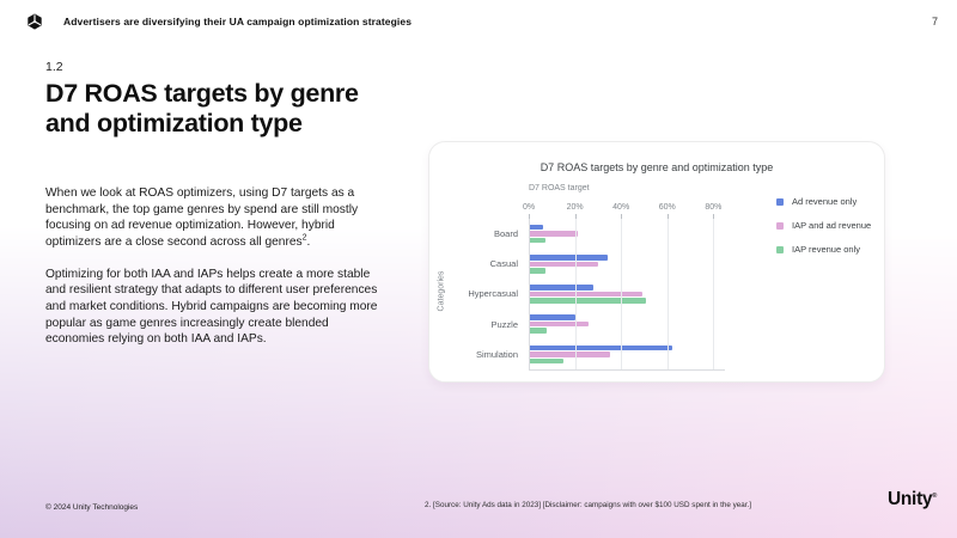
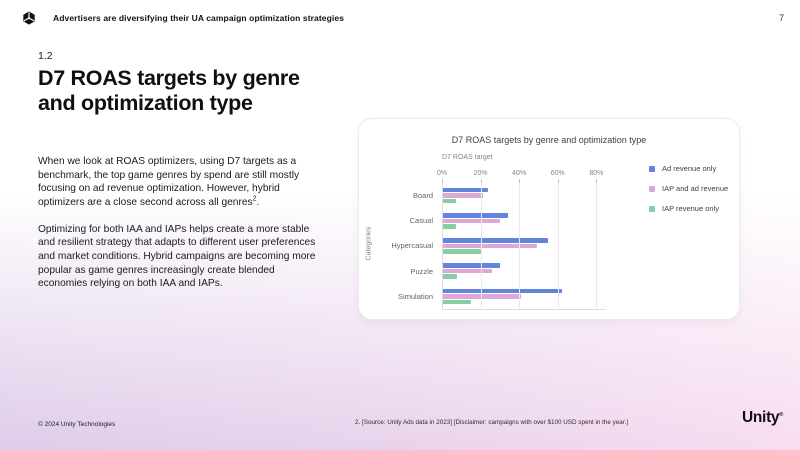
Ad revenue only/Board: 6% -> 24%
Ad revenue only/Hypercasual: 28% -> 55%
IAP revenue only/Hypercasual: 51% -> 20%
Ad revenue only/Puzzle: 20% -> 30%
IAP and ad revenue/Simulation: 35% -> 41%
